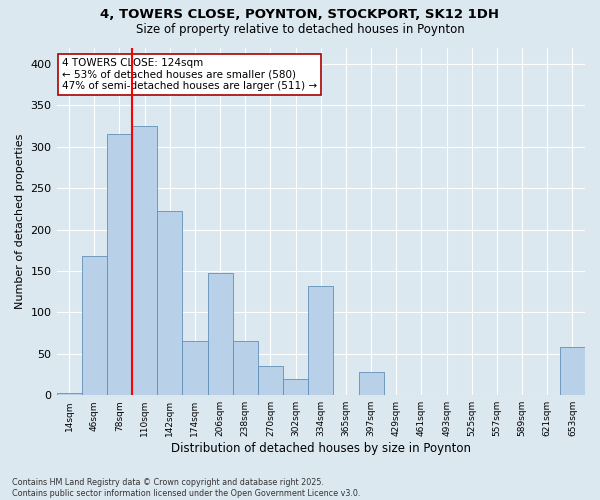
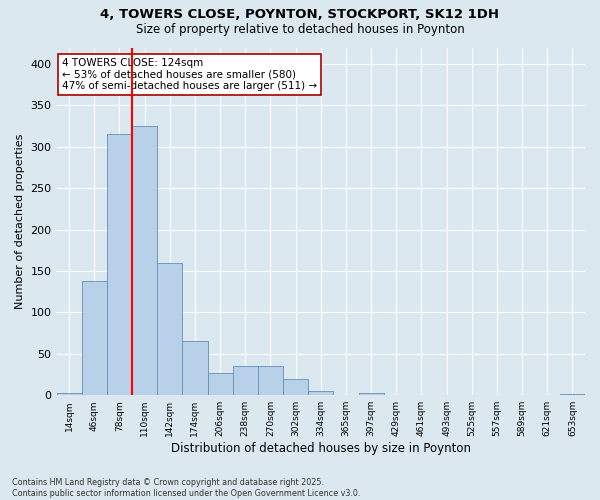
46sqm: 168 -> 138
142sqm: 222 -> 160
206sqm: 148 -> 27
238sqm: 66 -> 35
334sqm: 132 -> 5
397sqm: 28 -> 3
653sqm: 58 -> 2
